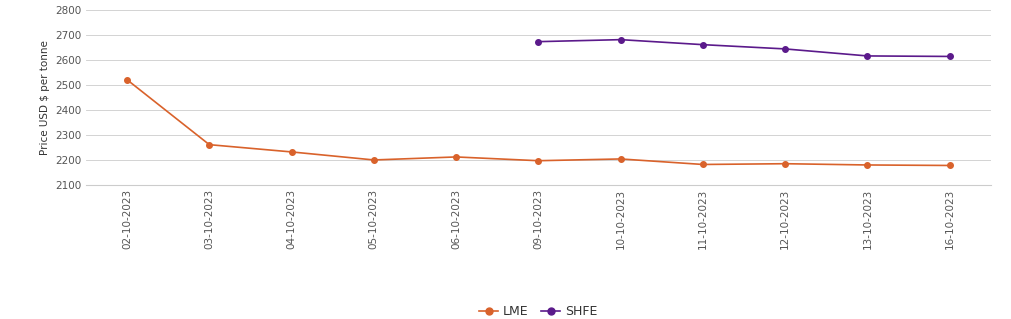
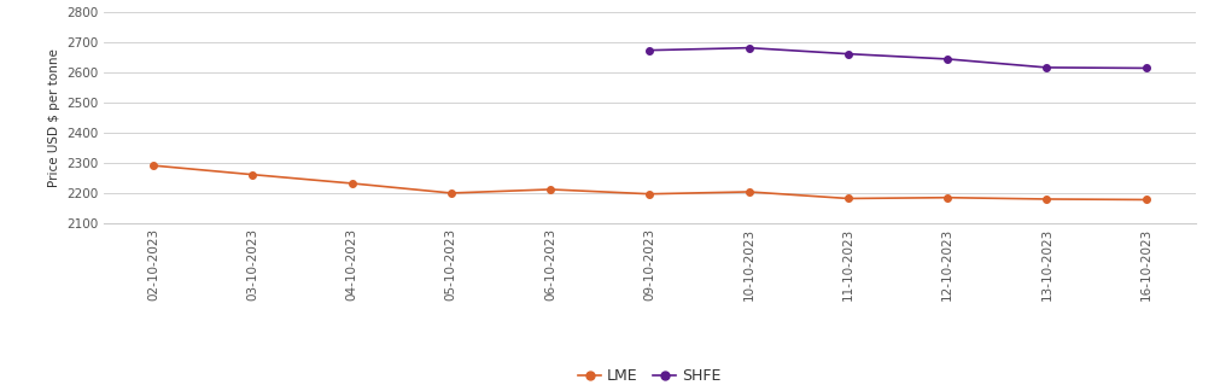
LME/02-10-2023: 2520 -> 2291
